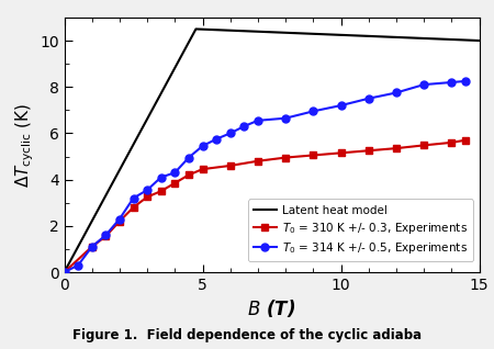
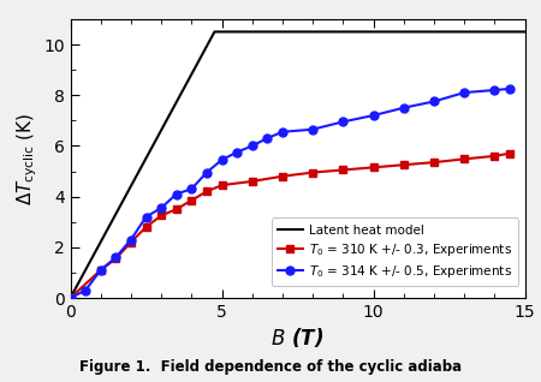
Latent heat model/15: 10.0 -> 10.5
